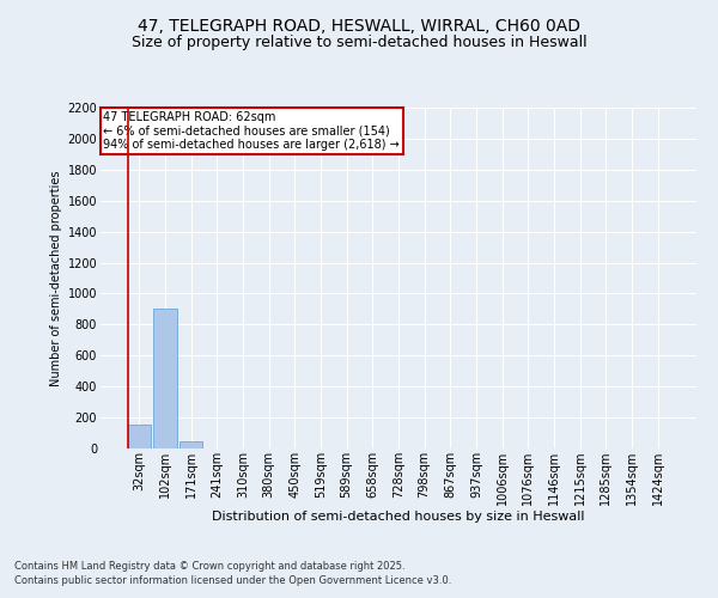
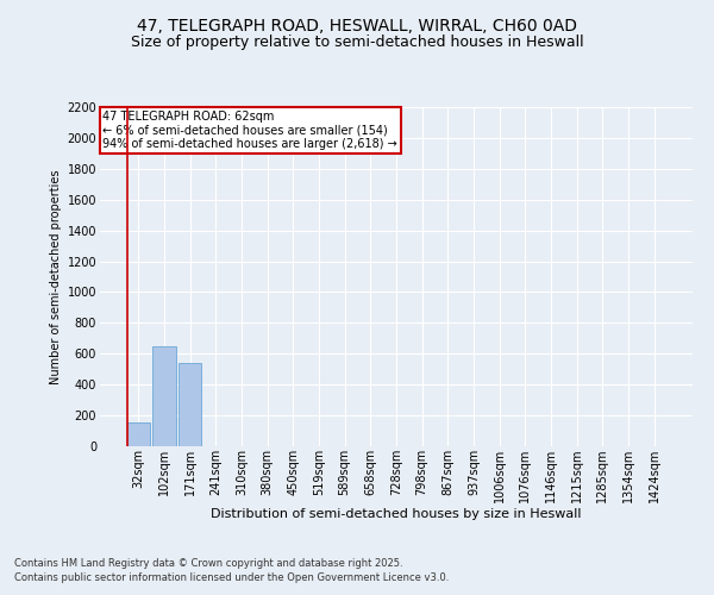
102sqm: 900 -> 650
171sqm: 50 -> 540
